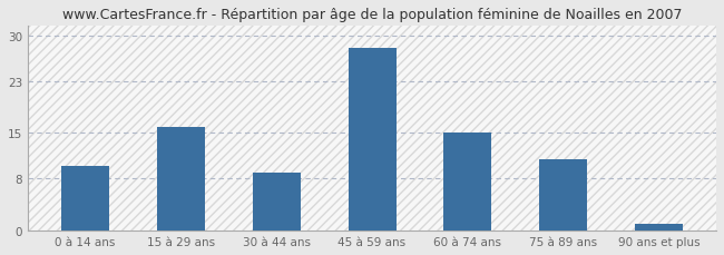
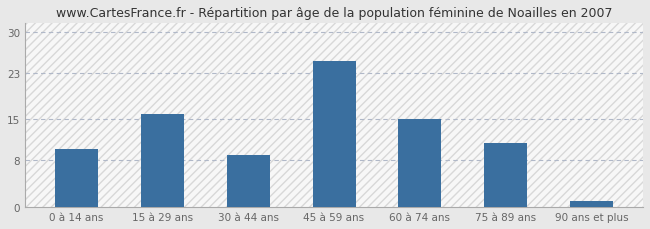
45 à 59 ans: 28 -> 25
